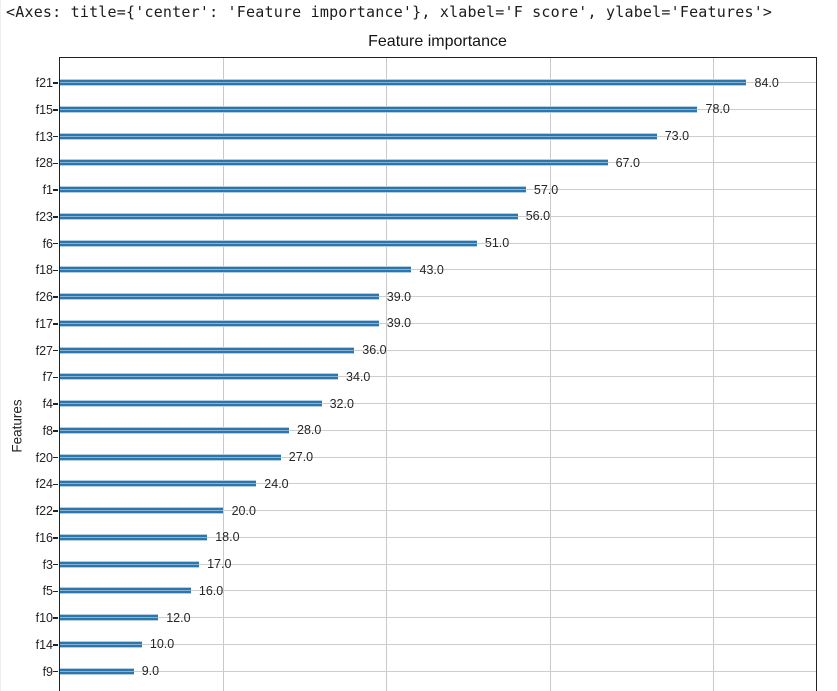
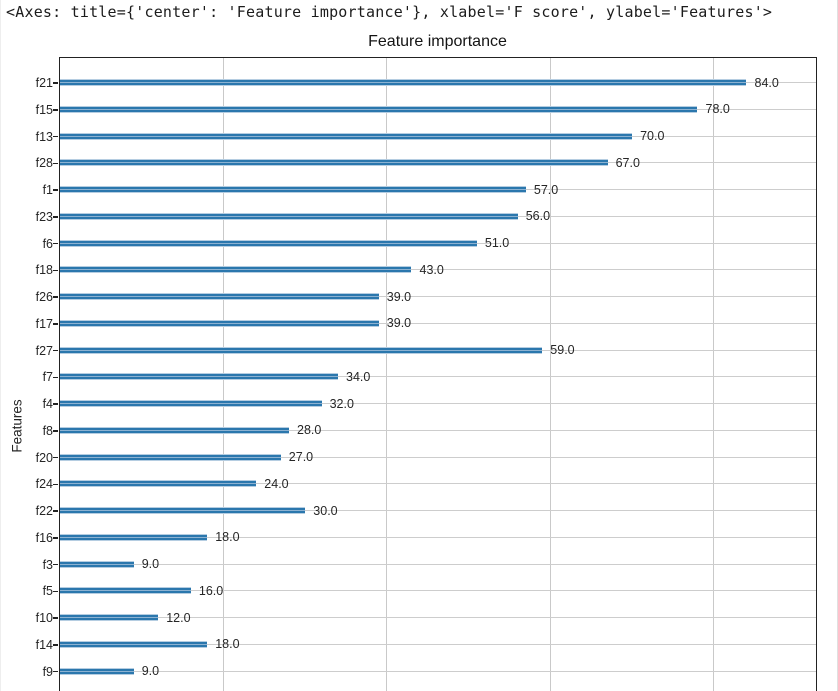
f13: 73.0 -> 70.0
f27: 36.0 -> 59.0
f22: 20.0 -> 30.0
f3: 17.0 -> 9.0
f14: 10.0 -> 18.0
